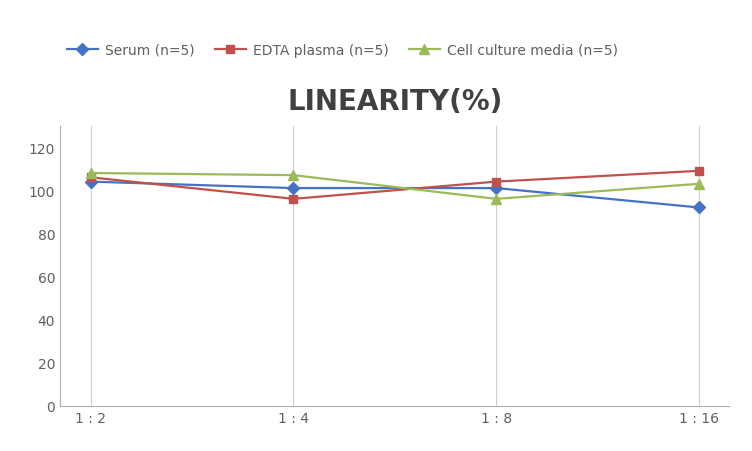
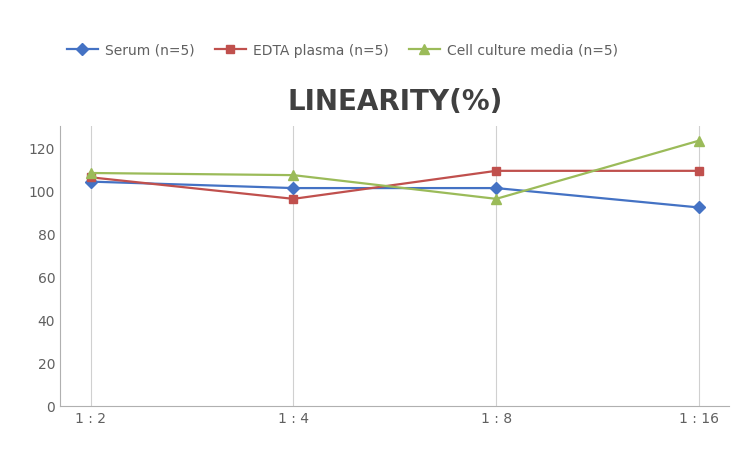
EDTA plasma (n=5)/1 : 8: 104 -> 109
Cell culture media (n=5)/1 : 16: 103 -> 123
